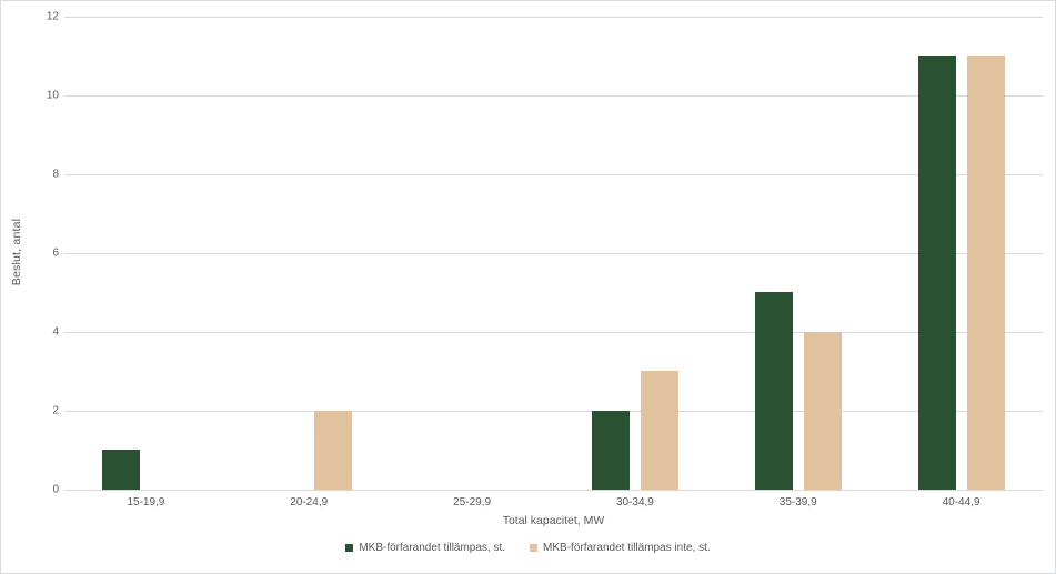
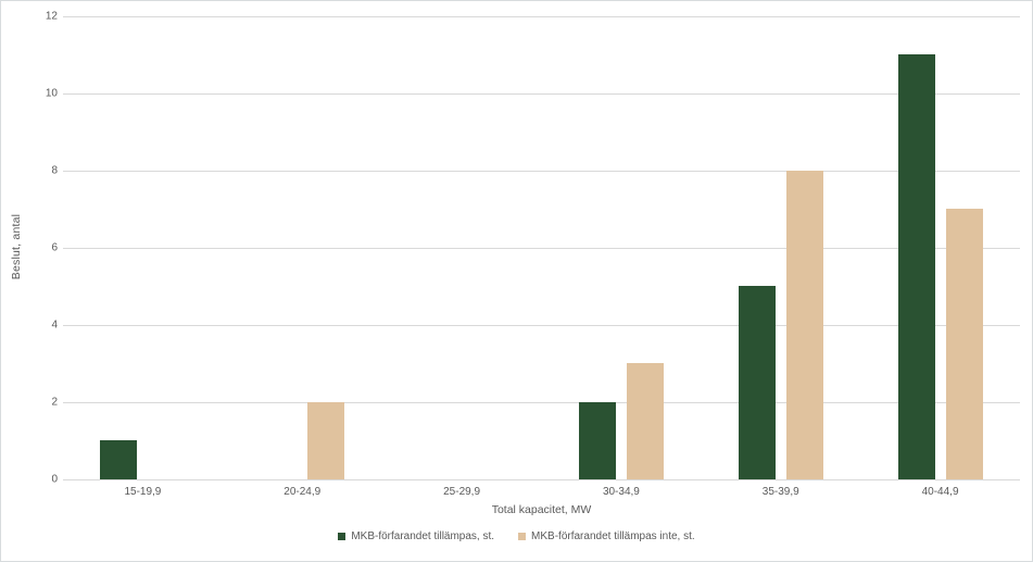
MKB-förfarandet tillämpas inte, st./35-39,9: 4 -> 8
MKB-förfarandet tillämpas inte, st./40-44,9: 11 -> 7
